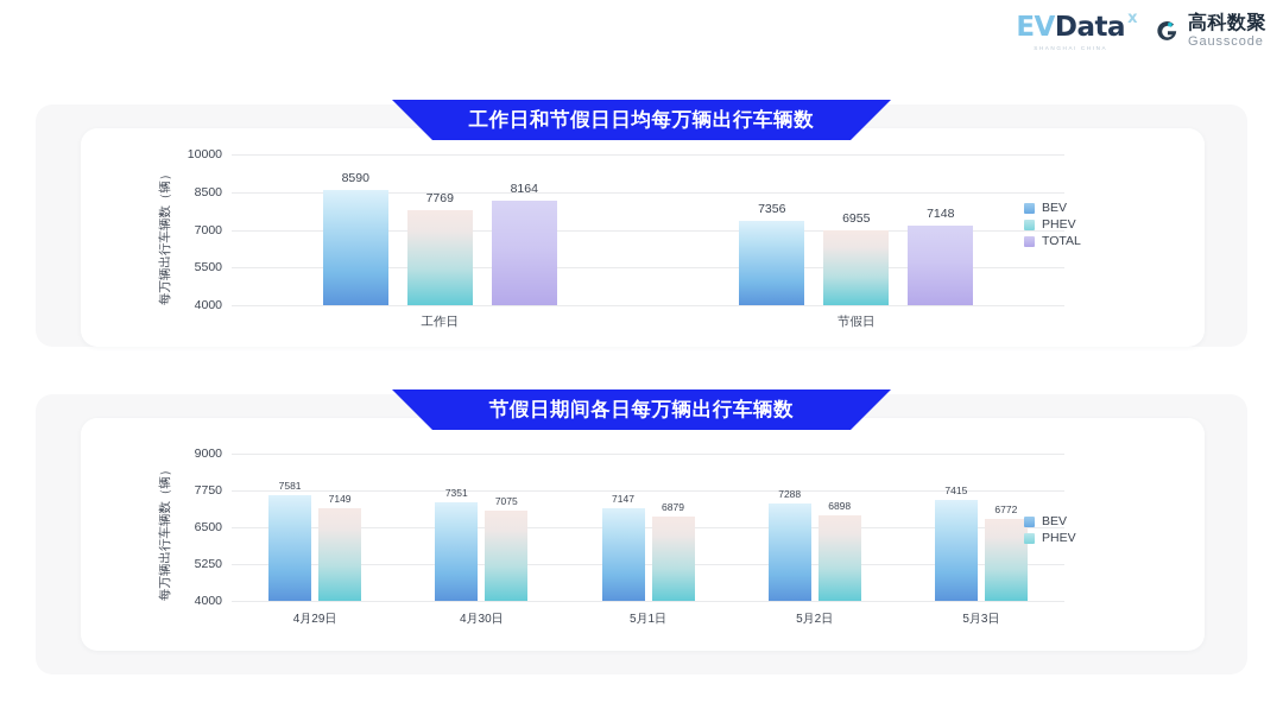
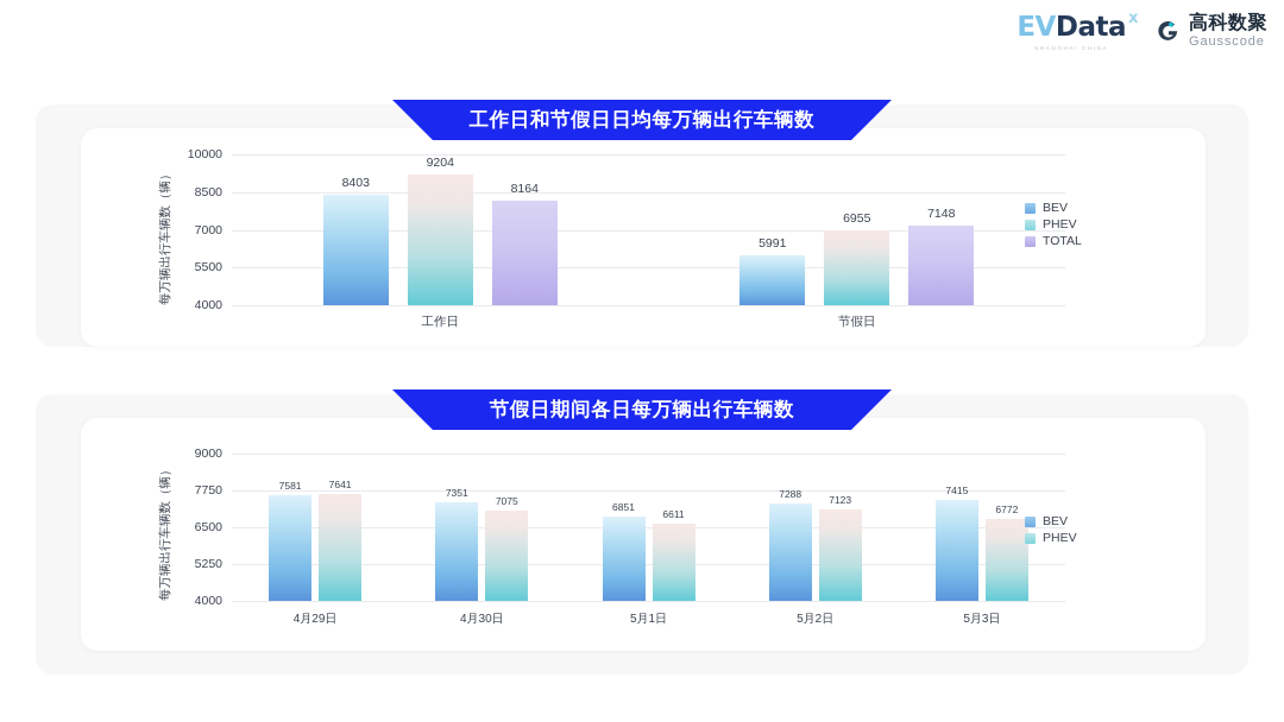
工作日和节假日日均每万辆出行车辆数/BEV/工作日: 8590 -> 8403
工作日和节假日日均每万辆出行车辆数/PHEV/工作日: 7769 -> 9204
工作日和节假日日均每万辆出行车辆数/BEV/节假日: 7356 -> 5991
节假日期间各日每万辆出行车辆数/PHEV/4月29日: 7149 -> 7641
节假日期间各日每万辆出行车辆数/BEV/5月1日: 7147 -> 6851
节假日期间各日每万辆出行车辆数/PHEV/5月1日: 6879 -> 6611
节假日期间各日每万辆出行车辆数/PHEV/5月2日: 6898 -> 7123
